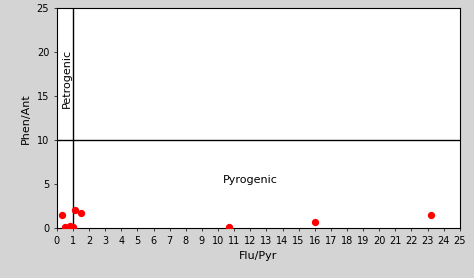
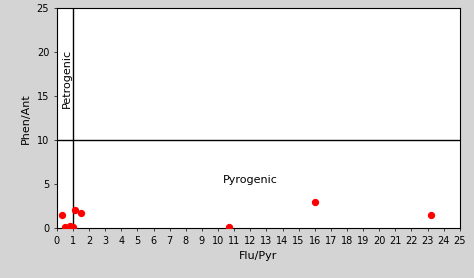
16: 0.7 -> 3.0
